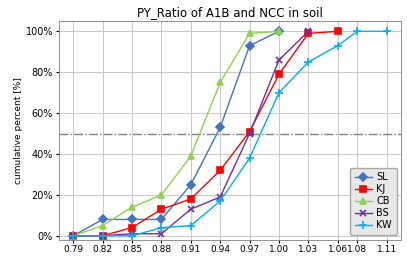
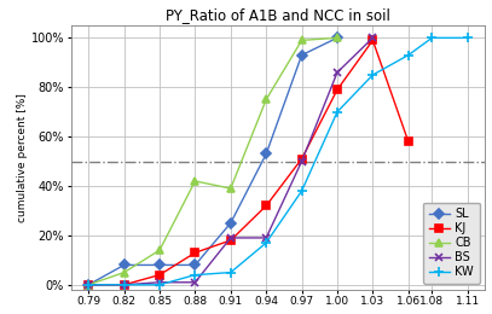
CB/0.88: 20% -> 42%
BS/0.91: 13% -> 19%
KJ/1.06: 100% -> 58%
